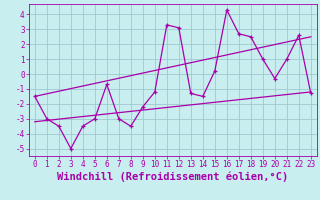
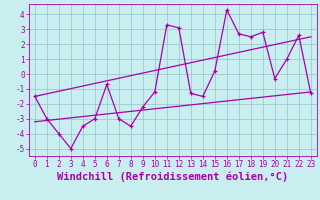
2: -3.5 -> -4.0
19: 1.0 -> 2.8
